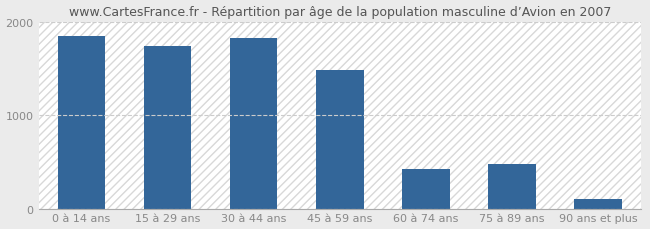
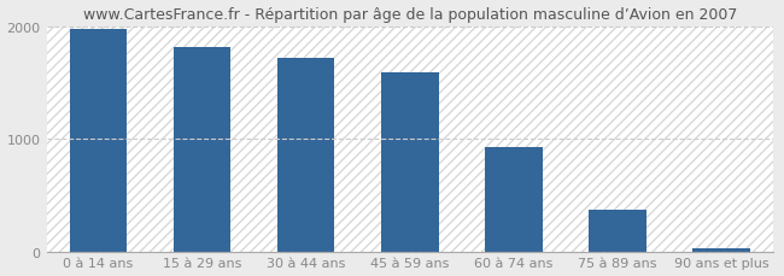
0 à 14 ans: 1840 -> 1970
15 à 29 ans: 1740 -> 1810
30 à 44 ans: 1820 -> 1720
45 à 59 ans: 1480 -> 1590
60 à 74 ans: 420 -> 930
75 à 89 ans: 480 -> 370
90 ans et plus: 100 -> 30
